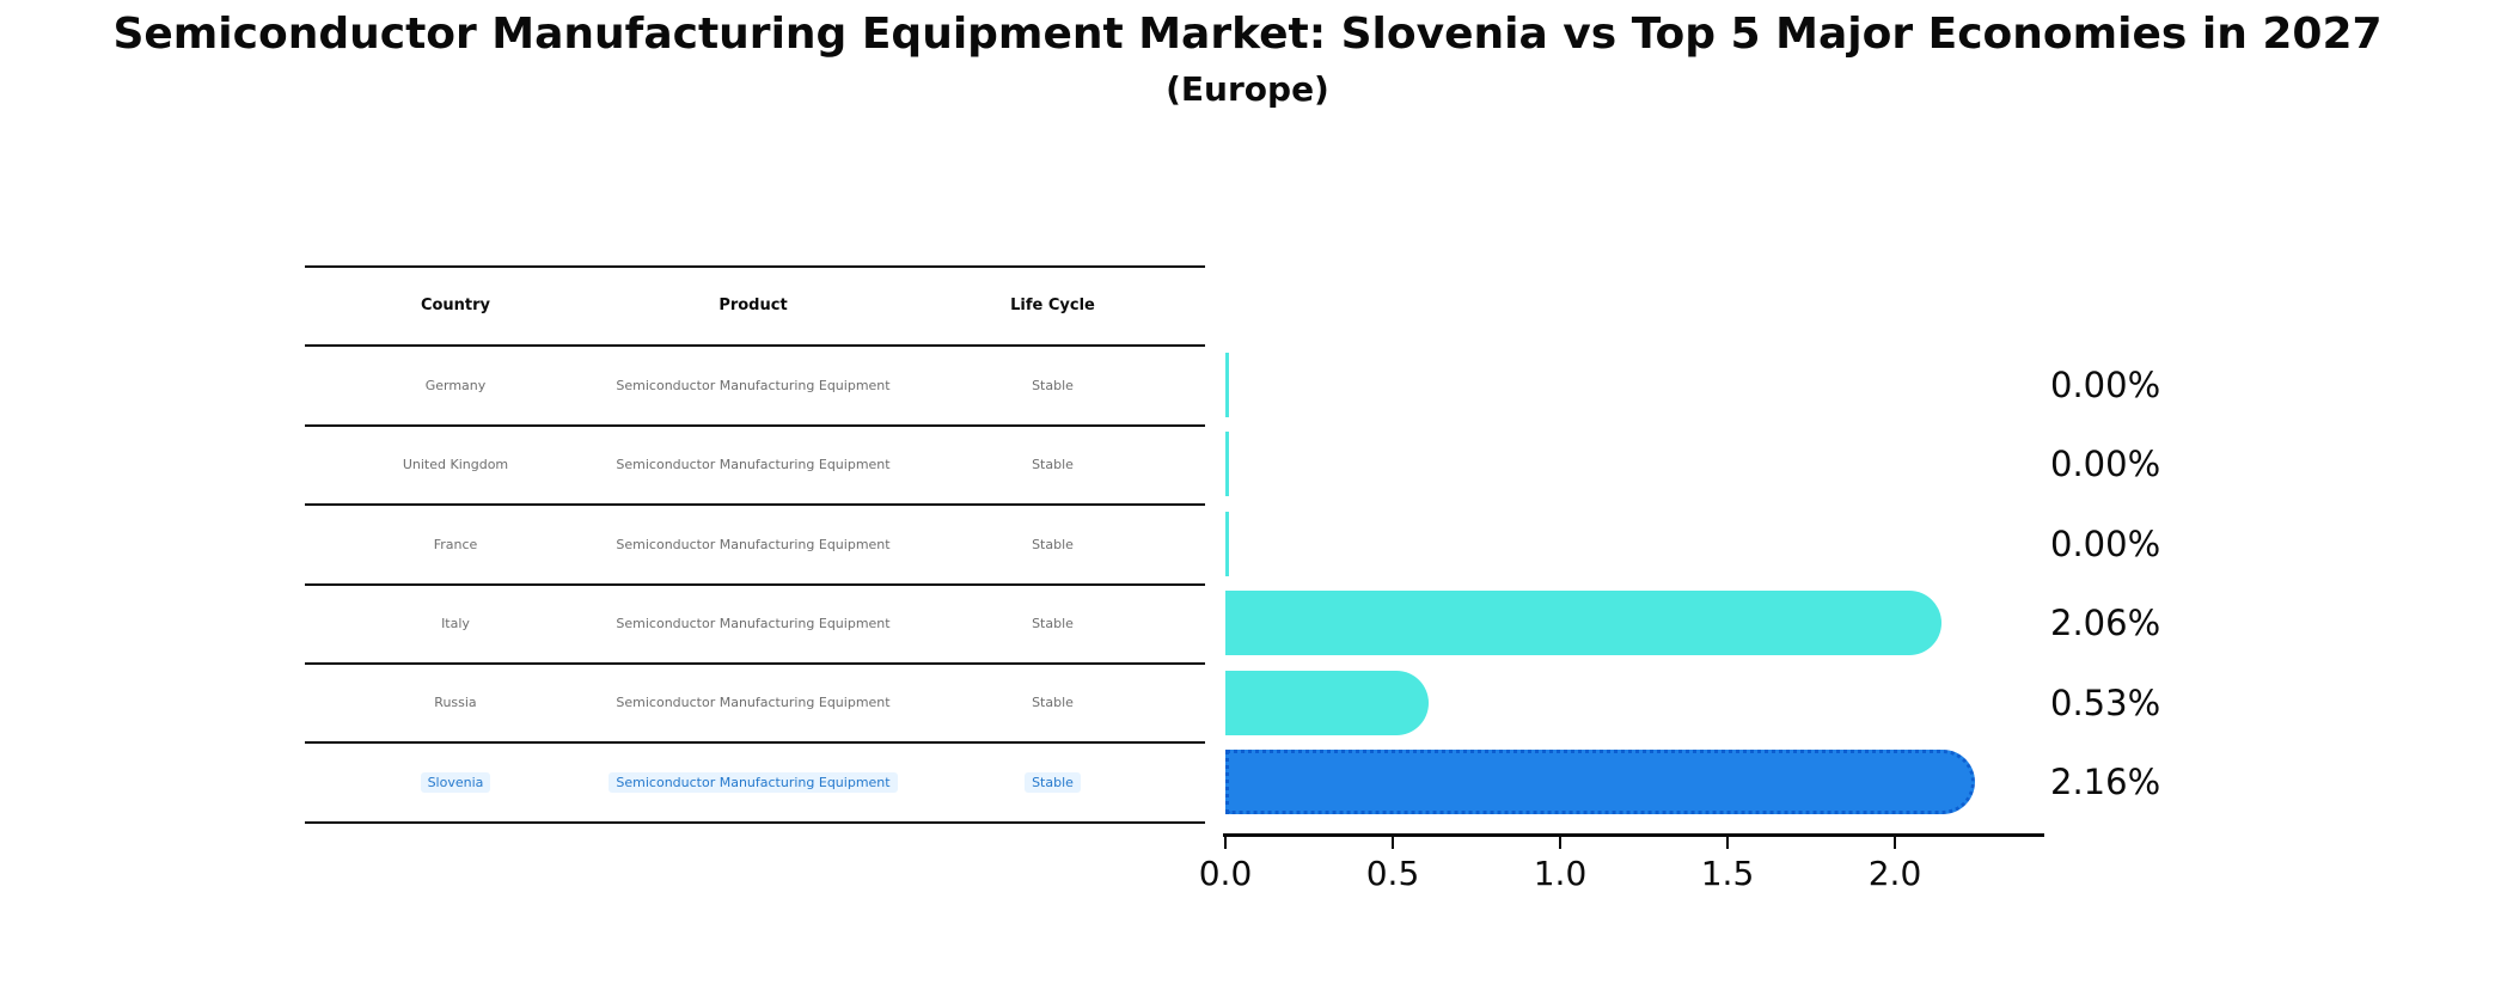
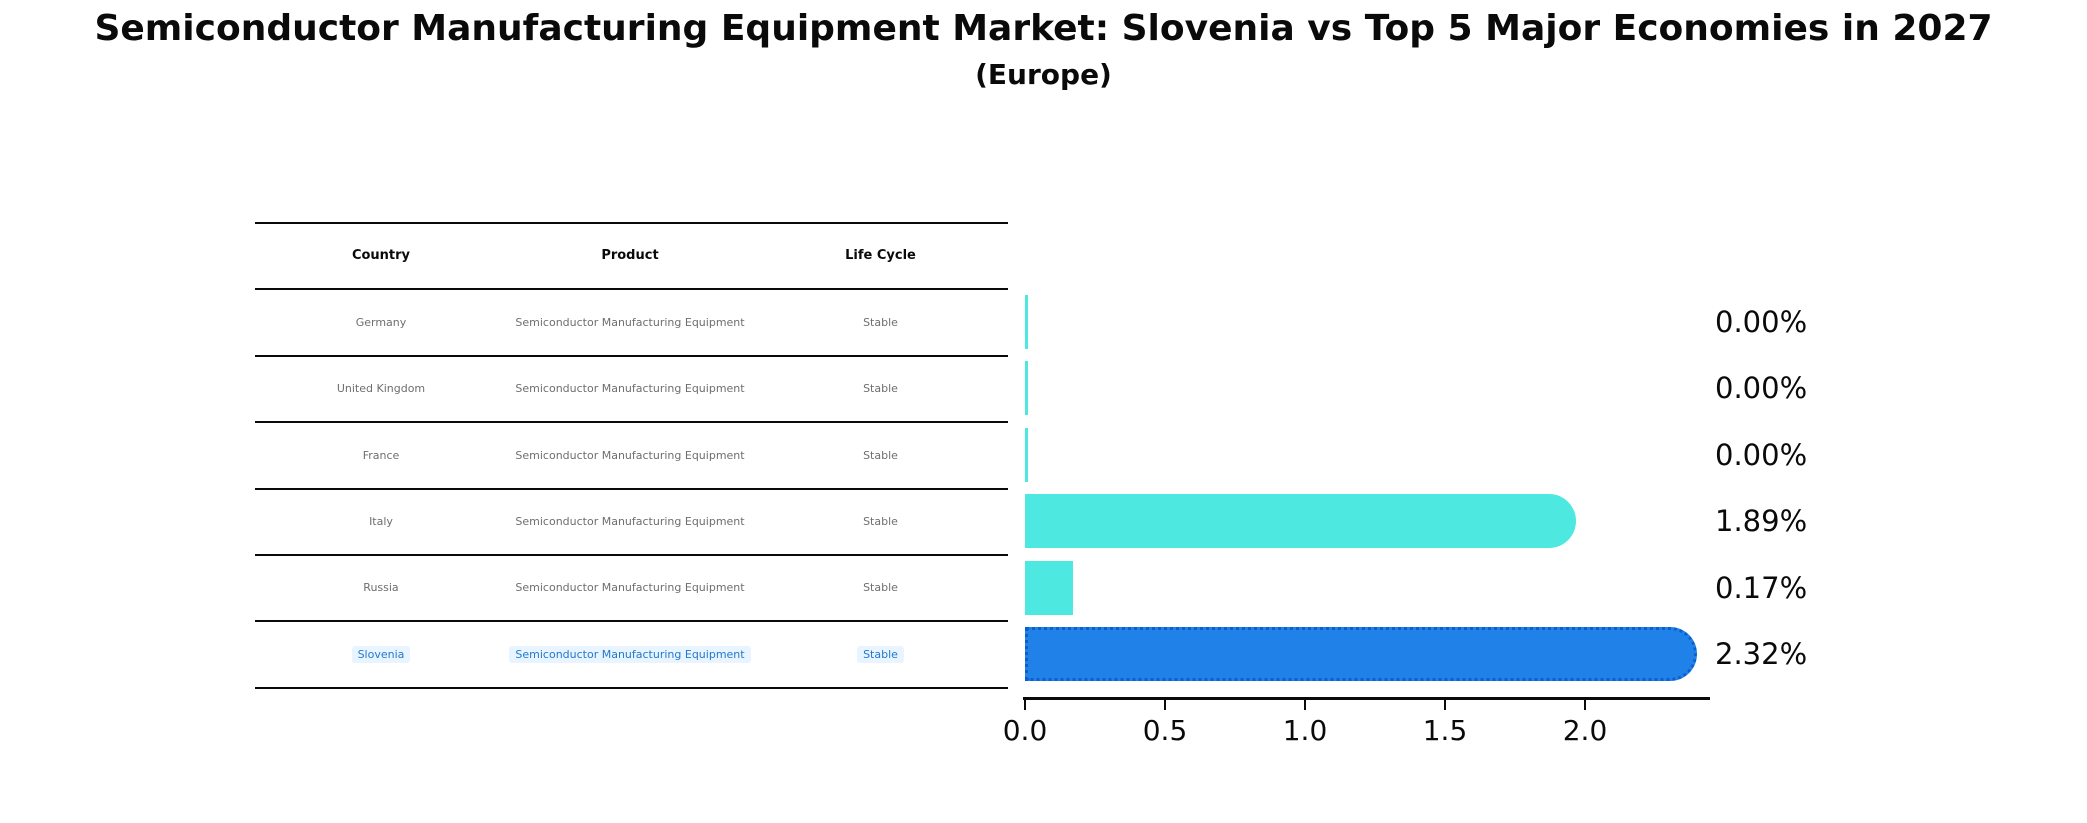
Italy: 2.06% -> 1.89%
Russia: 0.53% -> 0.17%
Slovenia: 2.16% -> 2.32%
